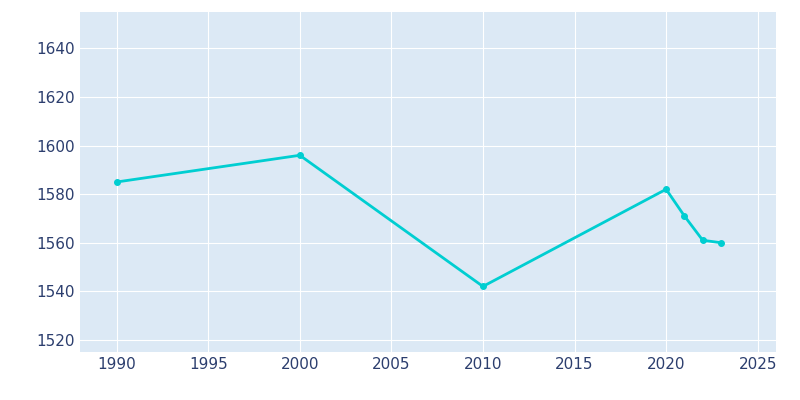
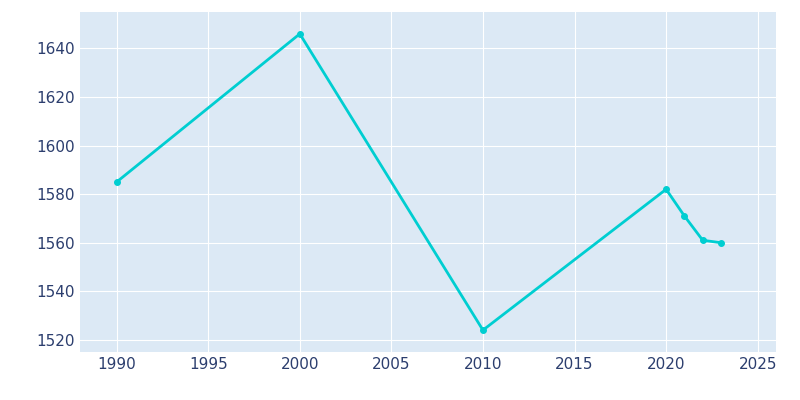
2000: 1596 -> 1646
2010: 1542 -> 1524
